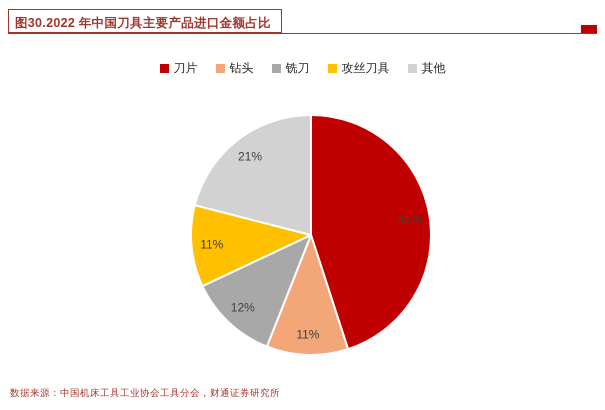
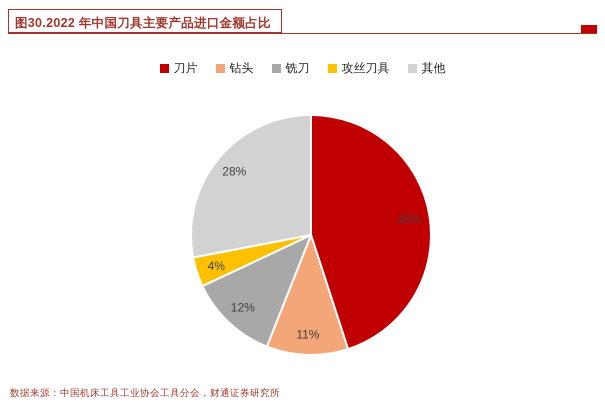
攻丝刀具: 11% -> 4%
其他: 21% -> 28%
